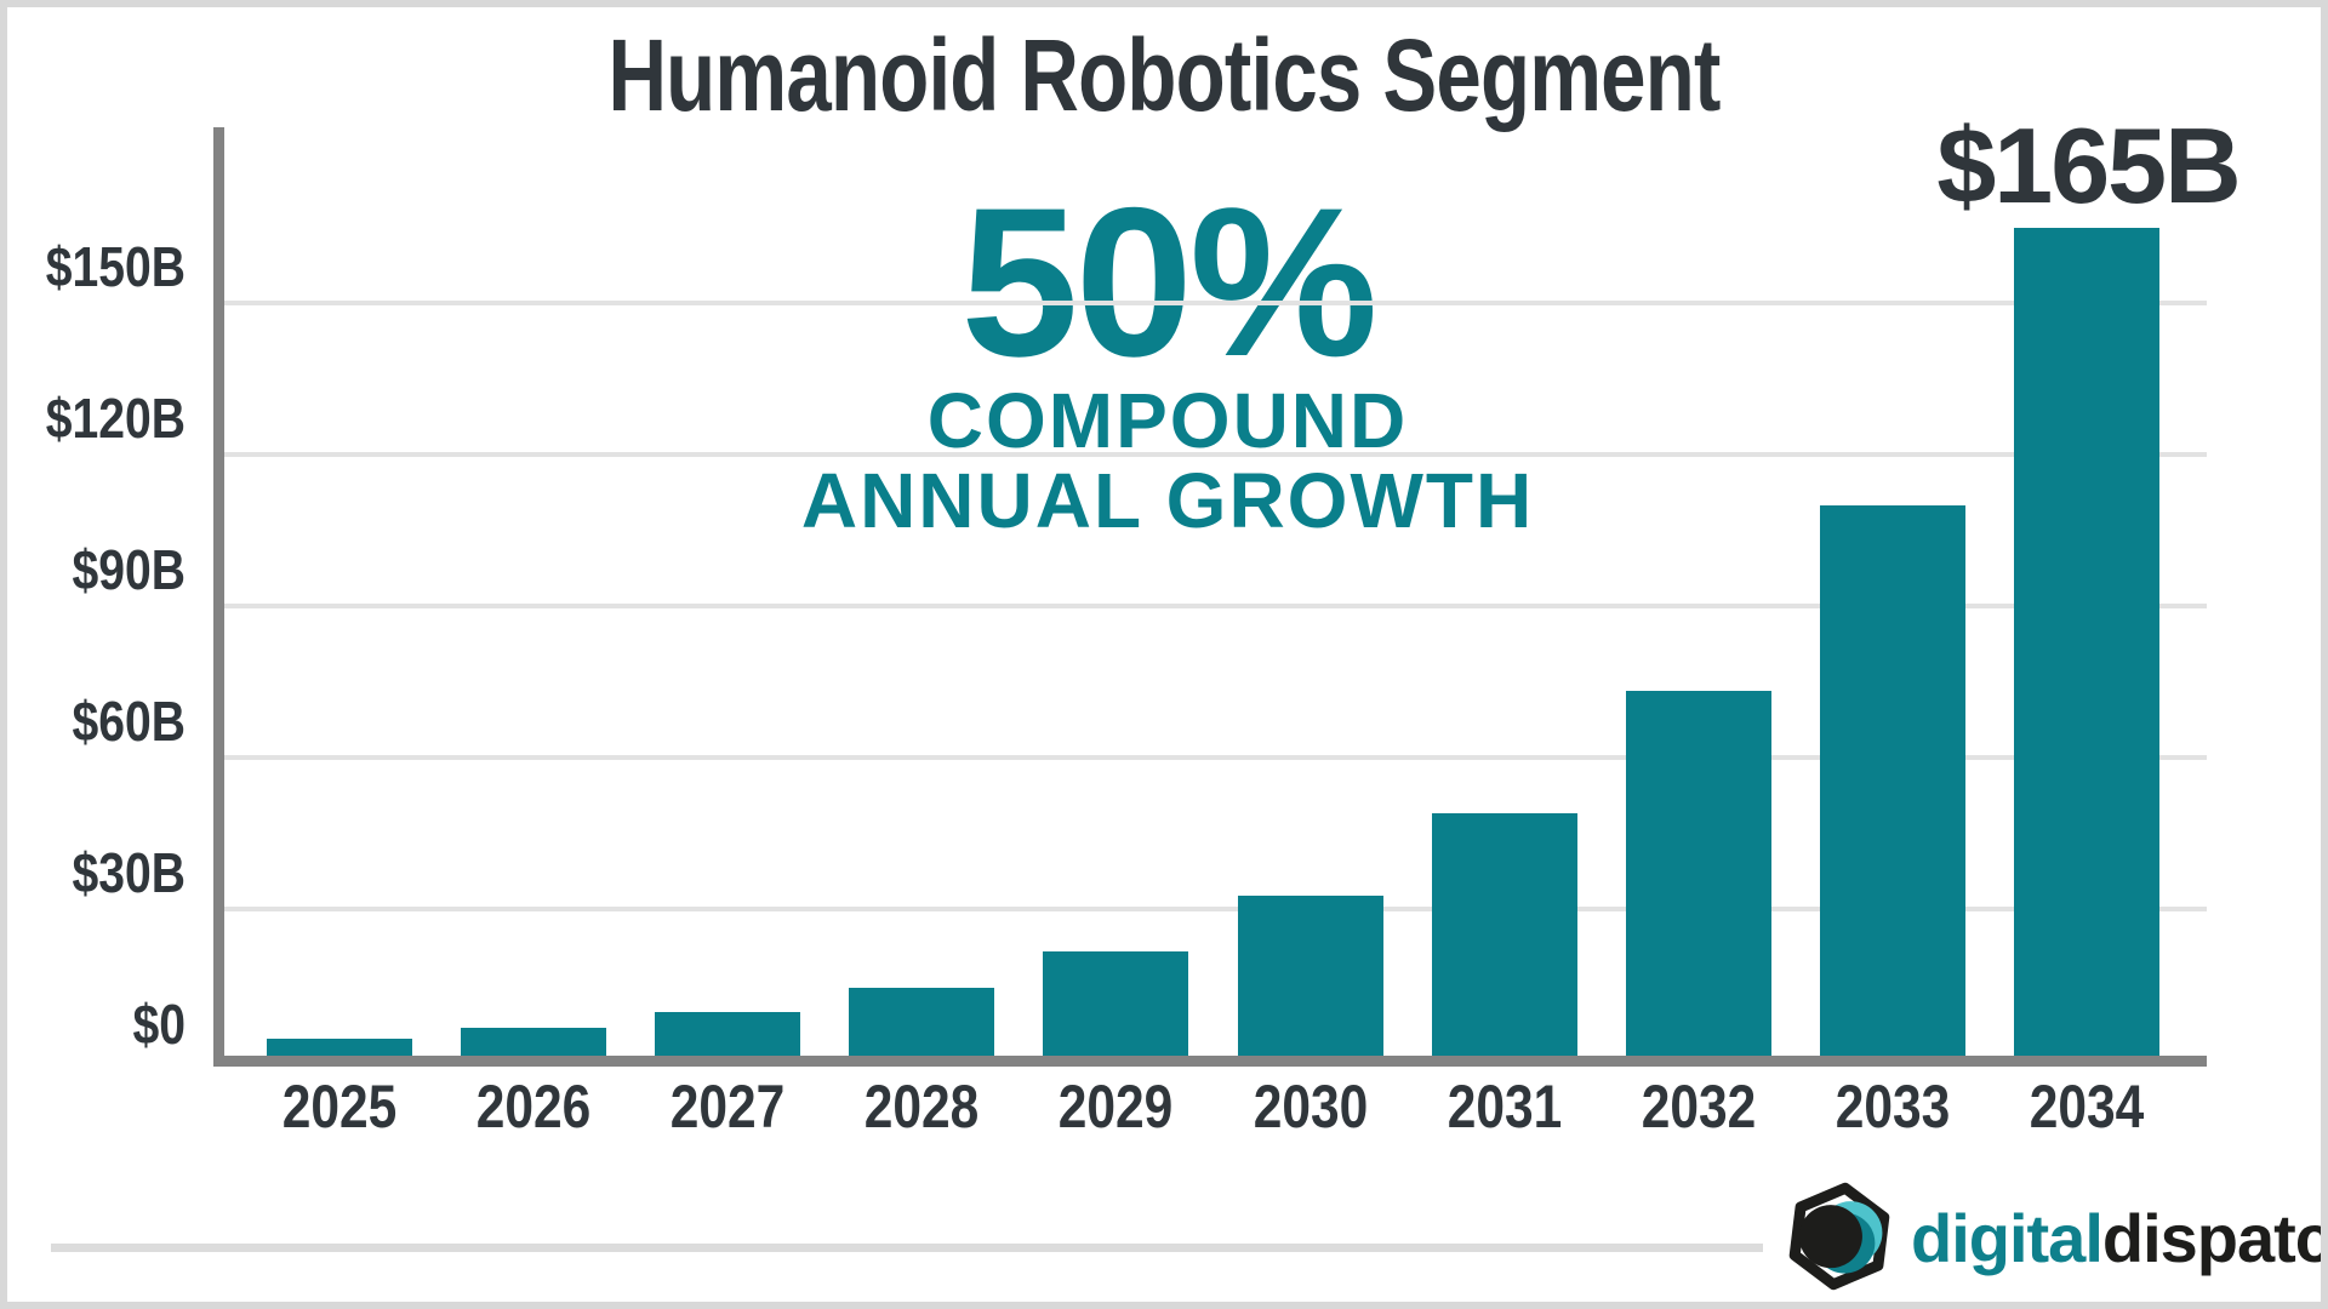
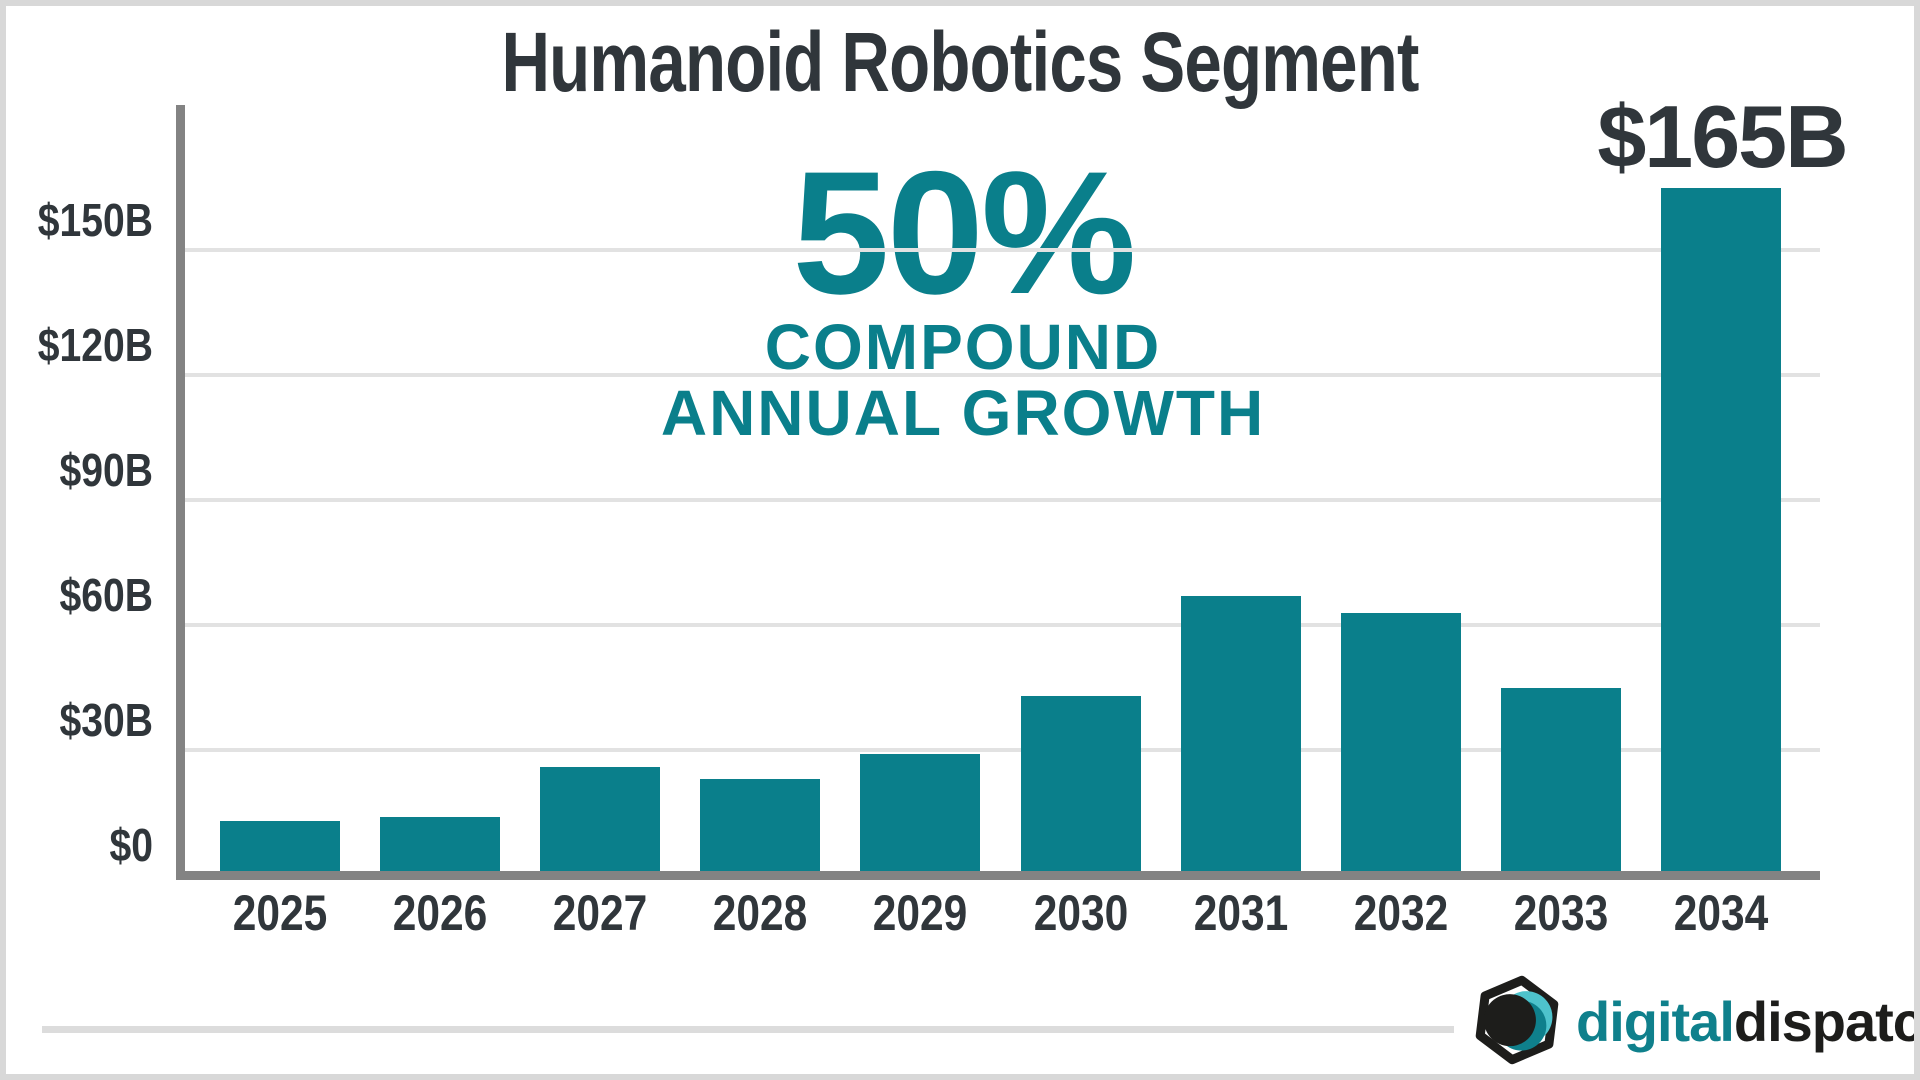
2025: $4B -> $13B
2026: $6B -> $14B
2027: $10B -> $26B
2028: $14B -> $23B
2029: $22B -> $29B
2030: $33B -> $43B
2031: $49B -> $67B
2032: $73B -> $63B
2033: $110B -> $45B
